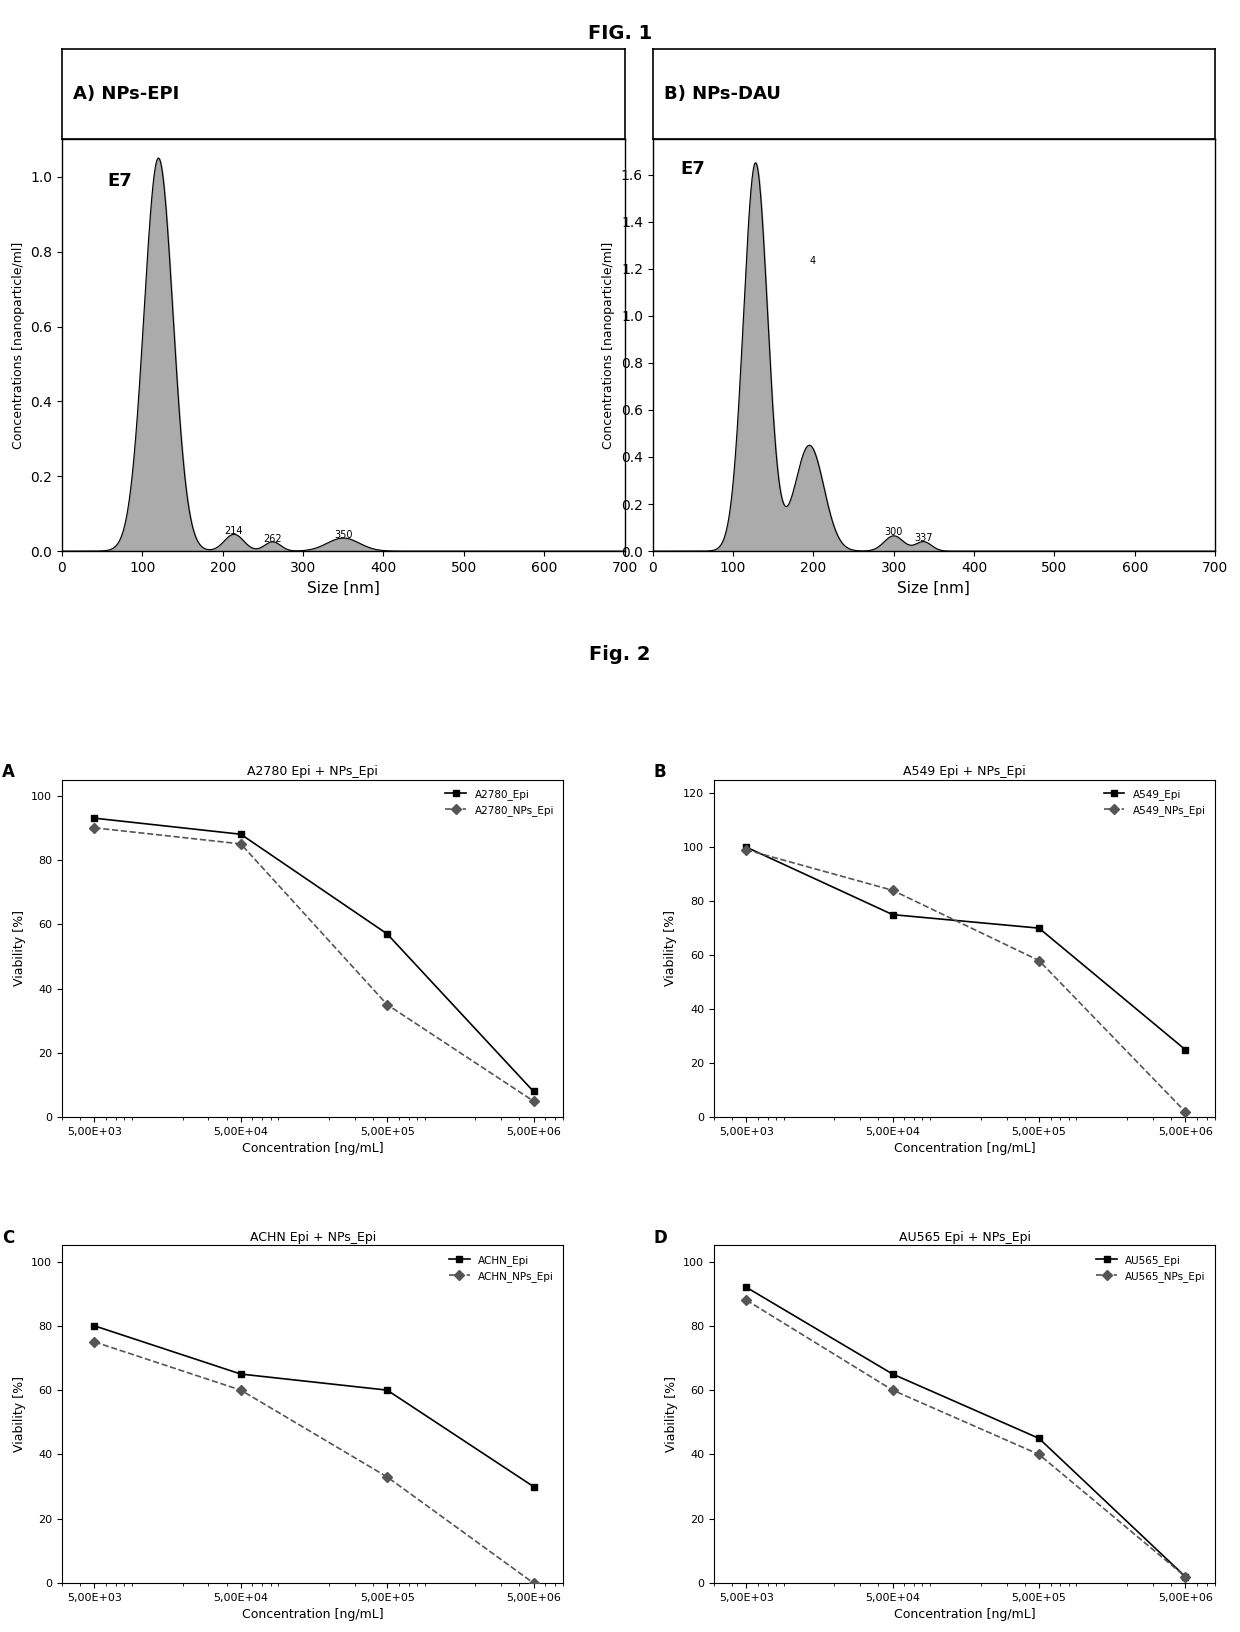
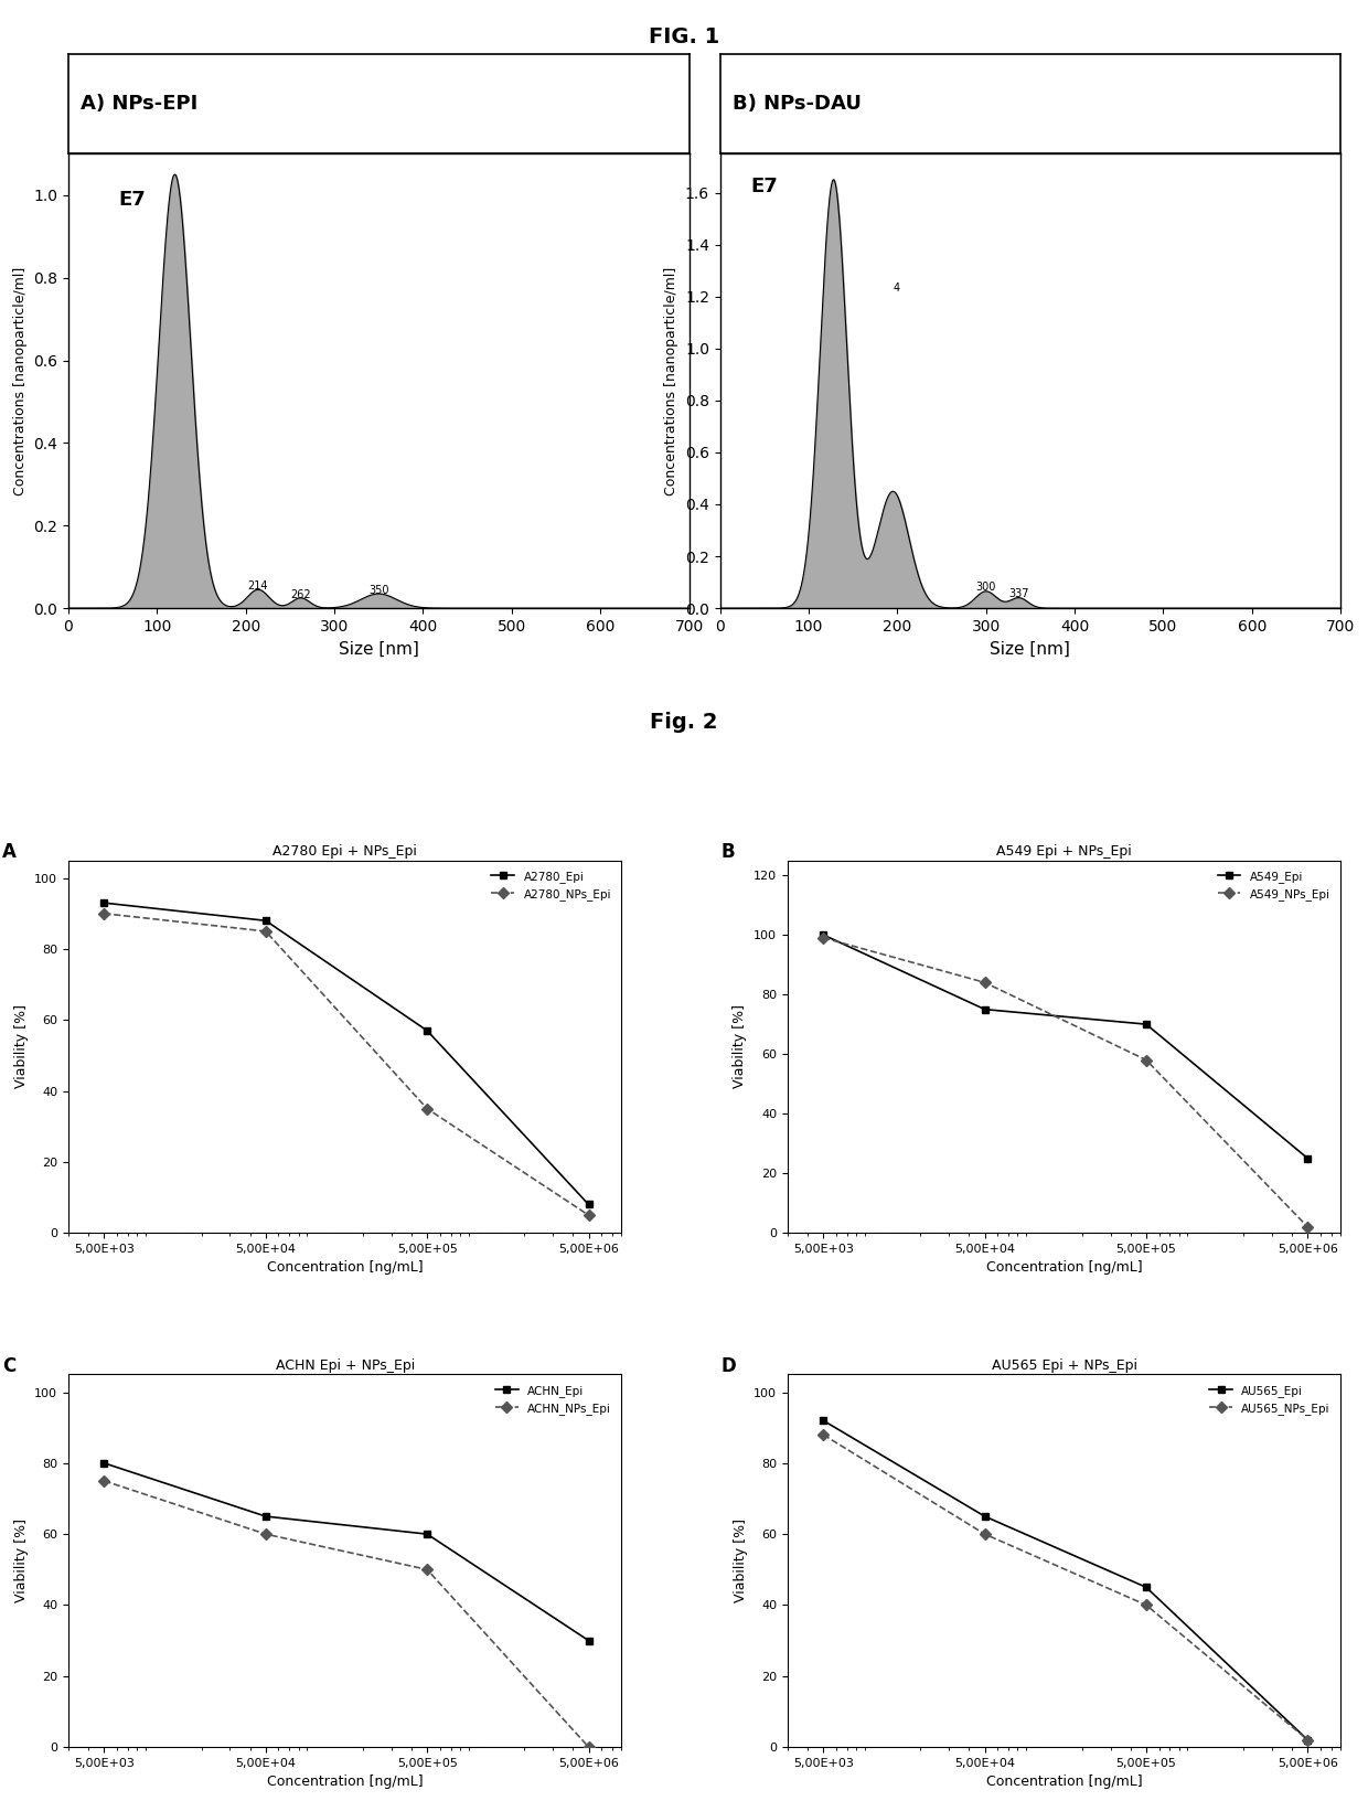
ACHN Epi + NPs_Epi/ACHN_NPs_Epi/5,00E+05: 33 -> 50
